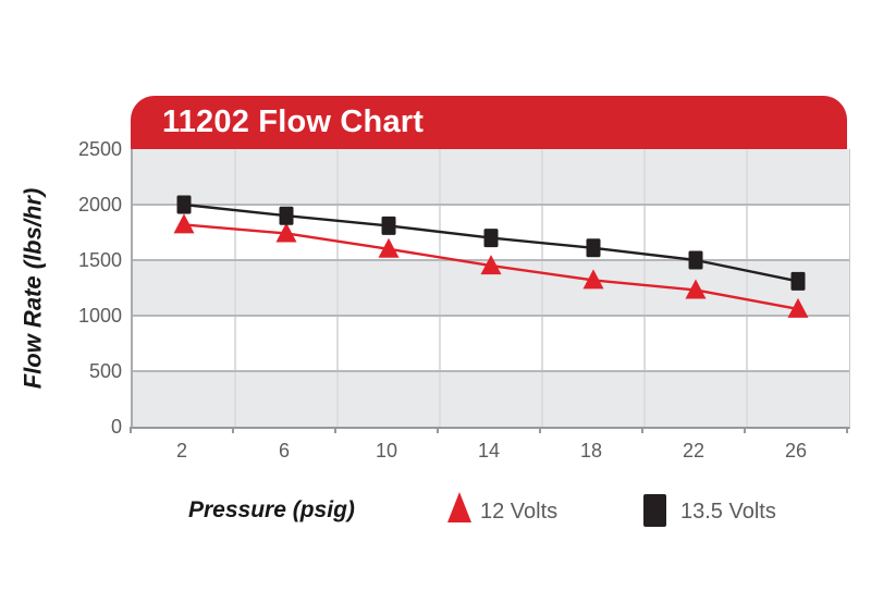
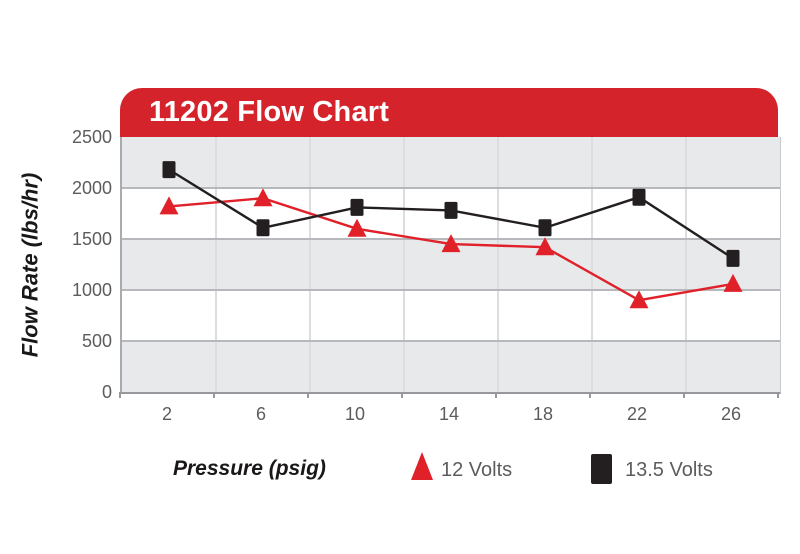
13.5 Volts/2: 2000 -> 2180
12 Volts/6: 1740 -> 1900
13.5 Volts/6: 1900 -> 1610
13.5 Volts/14: 1700 -> 1780
12 Volts/18: 1320 -> 1420
12 Volts/22: 1230 -> 900
13.5 Volts/22: 1500 -> 1910
